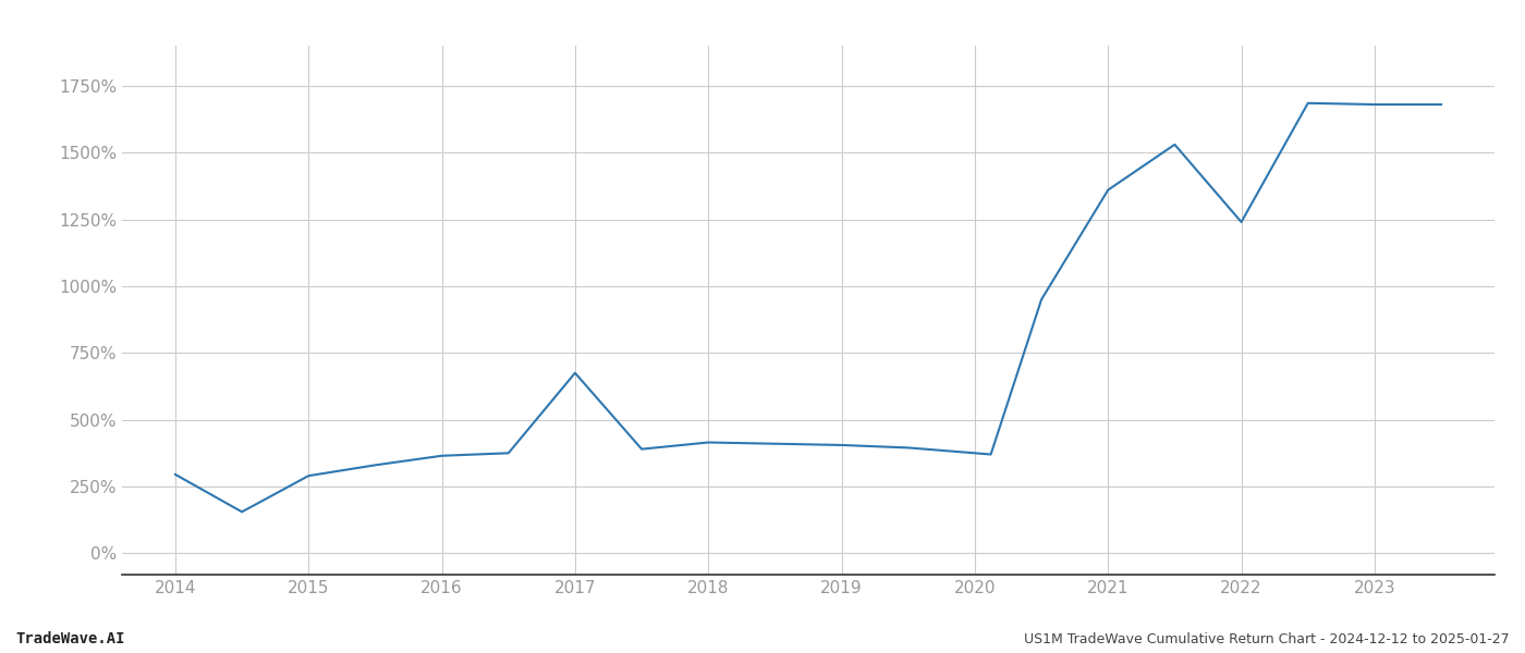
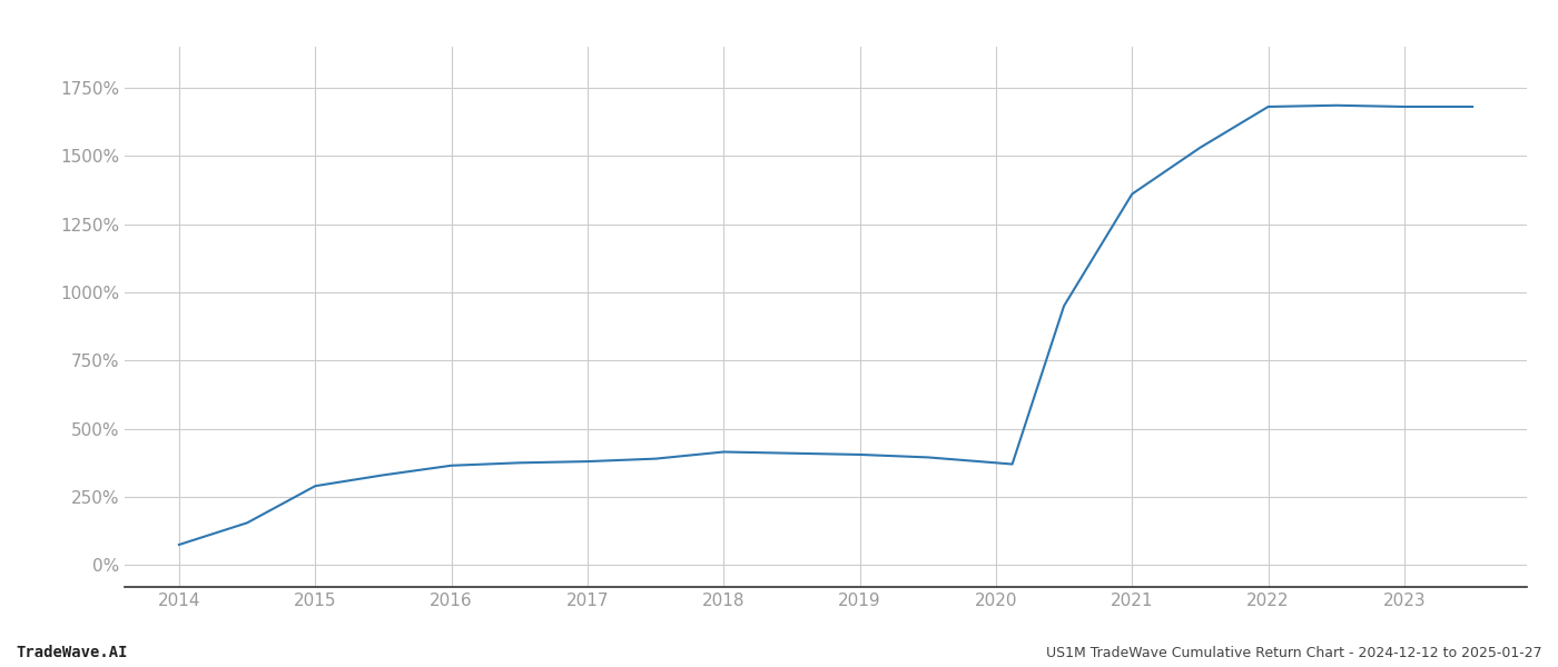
2014: 295% -> 75%
2017: 675% -> 380%
2022: 1240% -> 1680%
